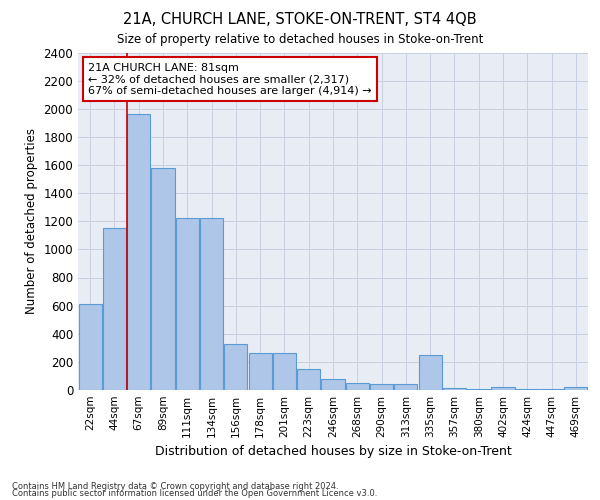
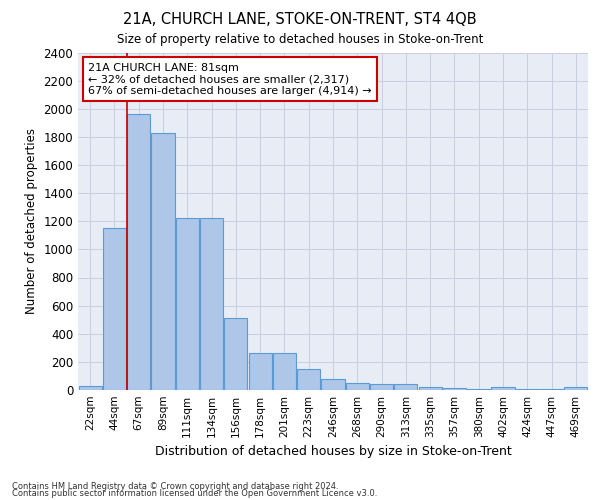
22sqm: 610 -> 20
89sqm: 1580 -> 1830
156sqm: 330 -> 510
335sqm: 250 -> 20
